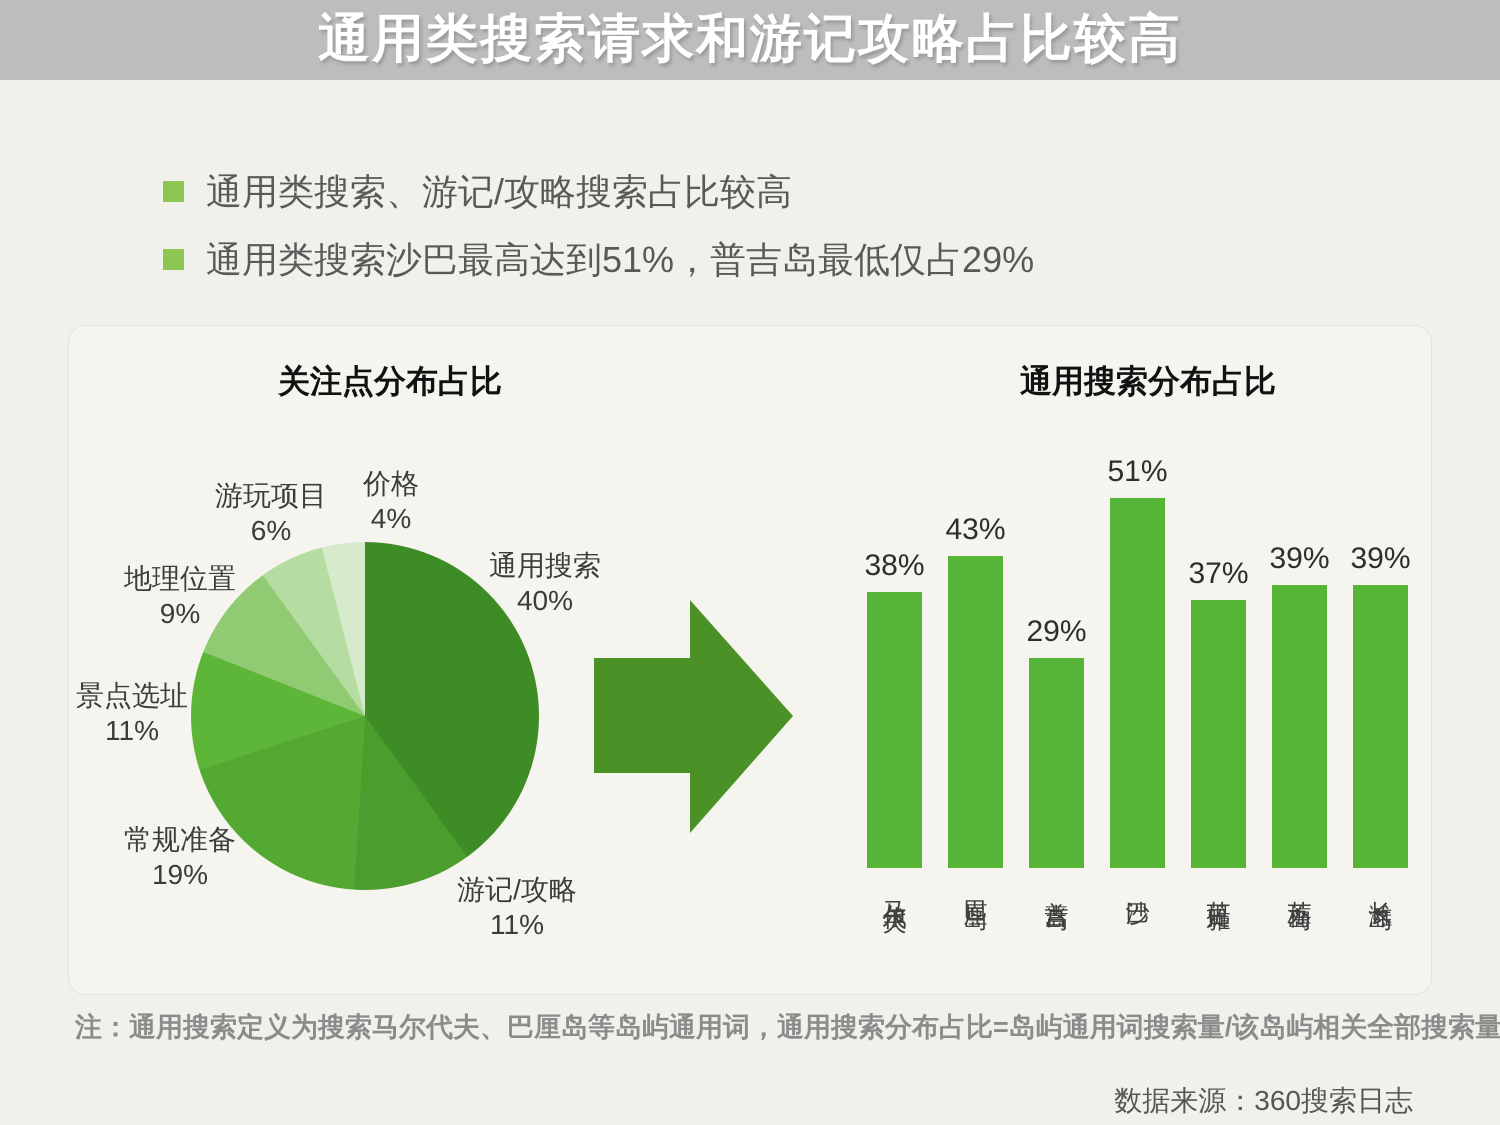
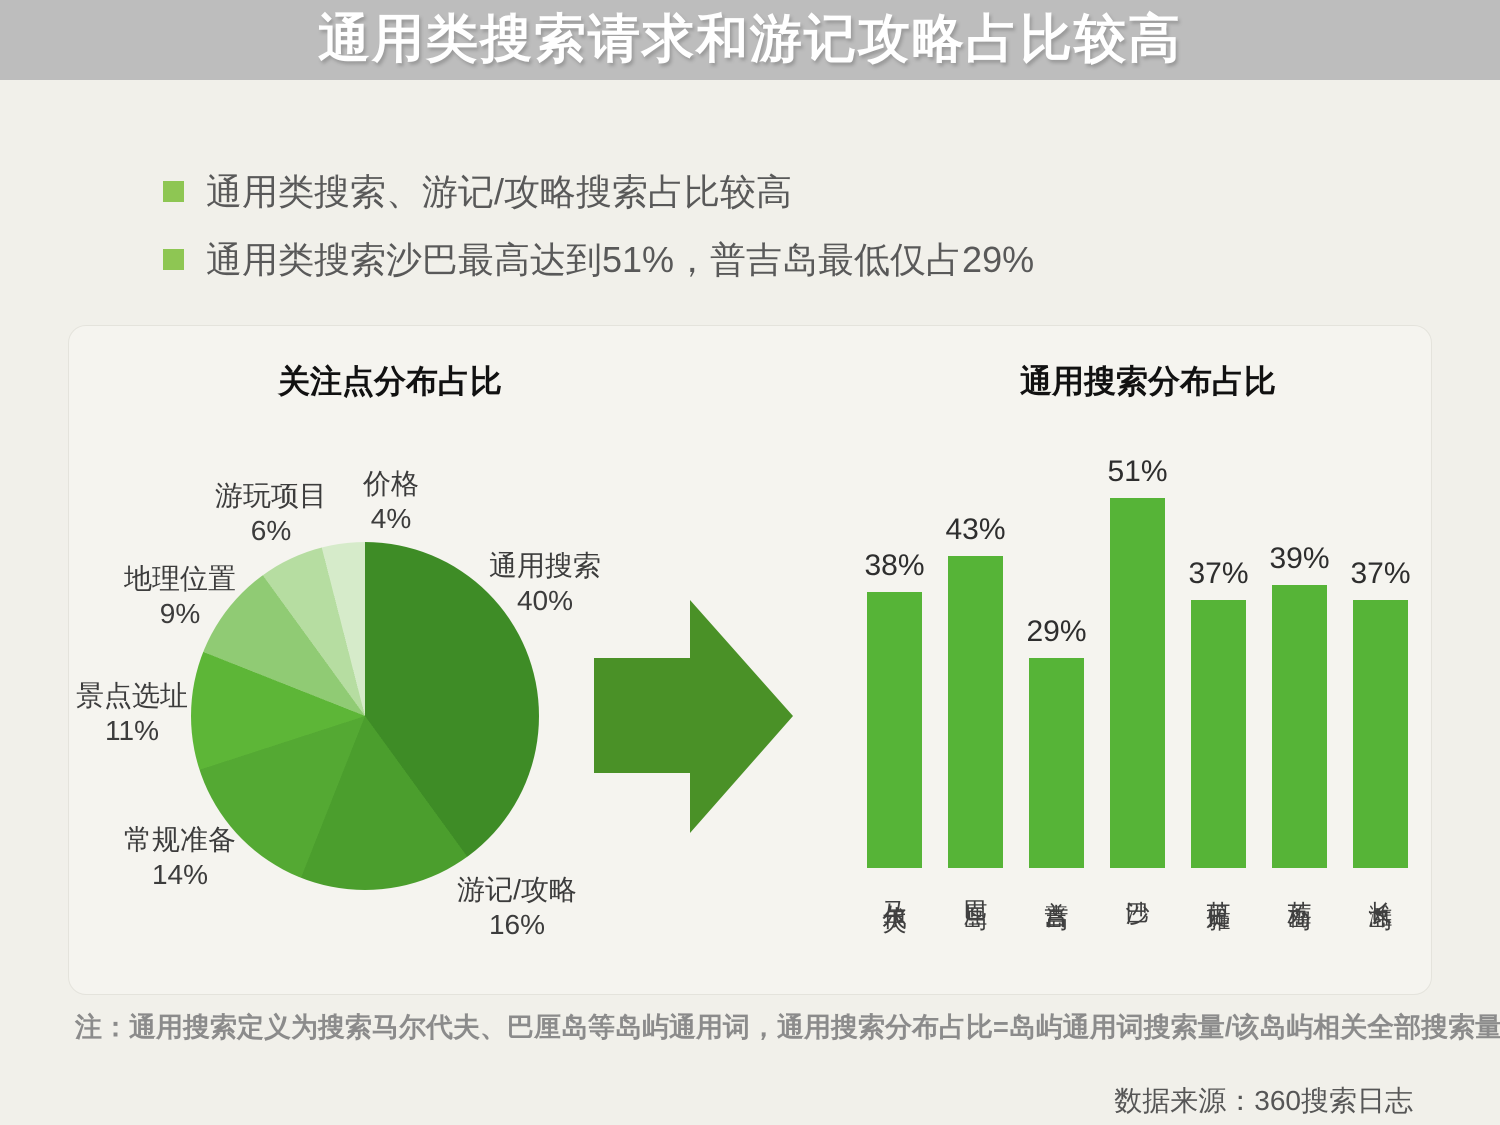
关注点分布占比/游记/攻略: 11% -> 16%
关注点分布占比/常规准备: 19% -> 14%
通用搜索分布占比/长滩岛: 39% -> 37%
